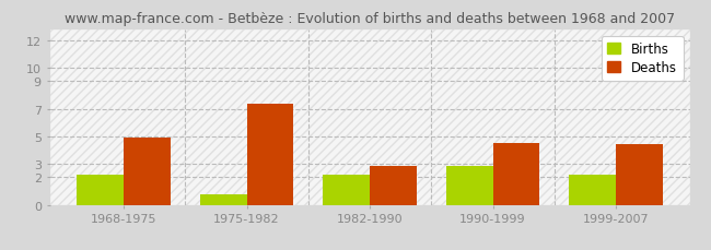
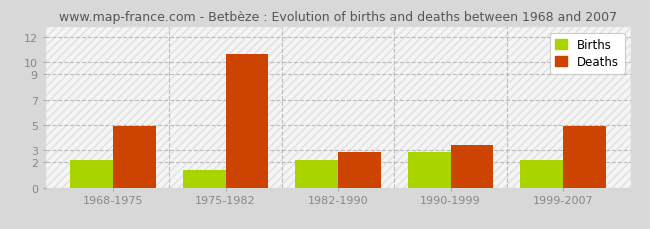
Births/1975-1982: 0.8 -> 1.4
Deaths/1975-1982: 7.4 -> 10.6
Deaths/1990-1999: 4.5 -> 3.4
Deaths/1999-2007: 4.4 -> 4.9
